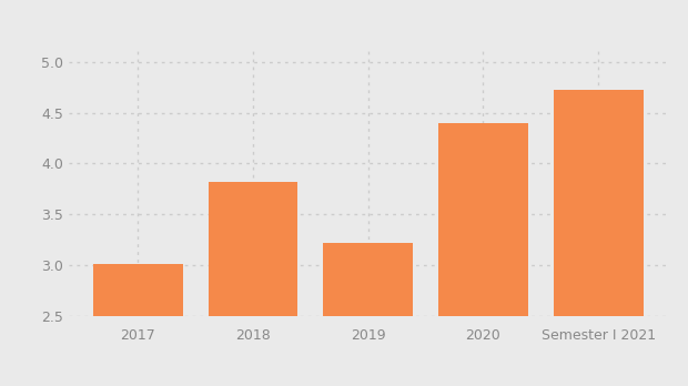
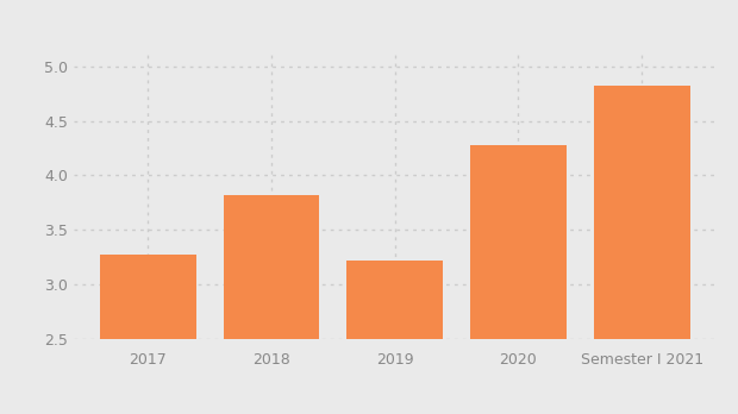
2017: 3.02 -> 3.28
2020: 4.40 -> 4.28
Semester I 2021: 4.72 -> 4.82
